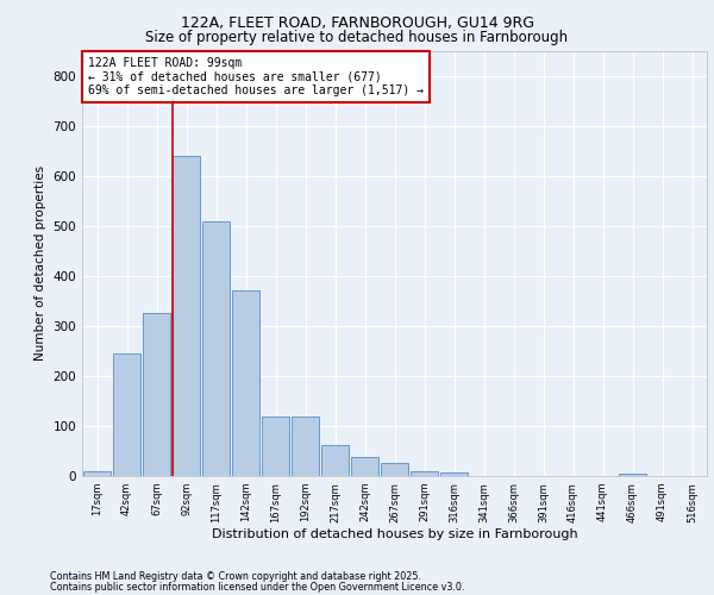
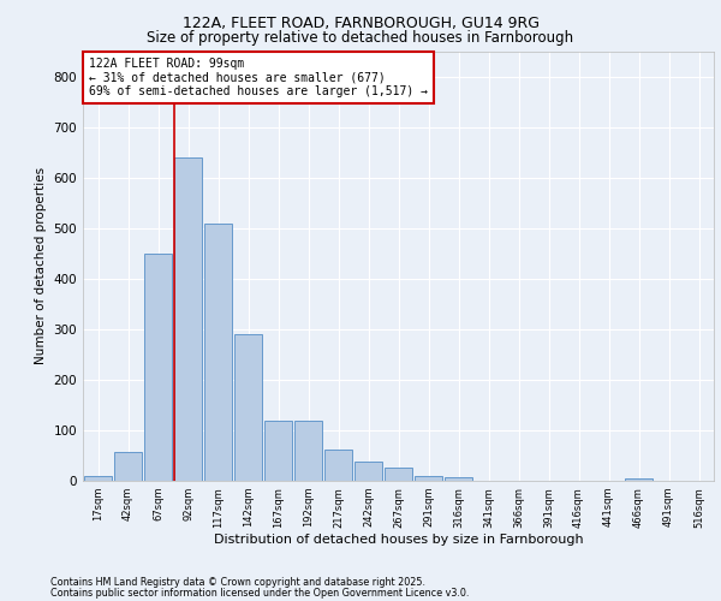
42sqm: 245 -> 58
67sqm: 325 -> 450
142sqm: 370 -> 290
